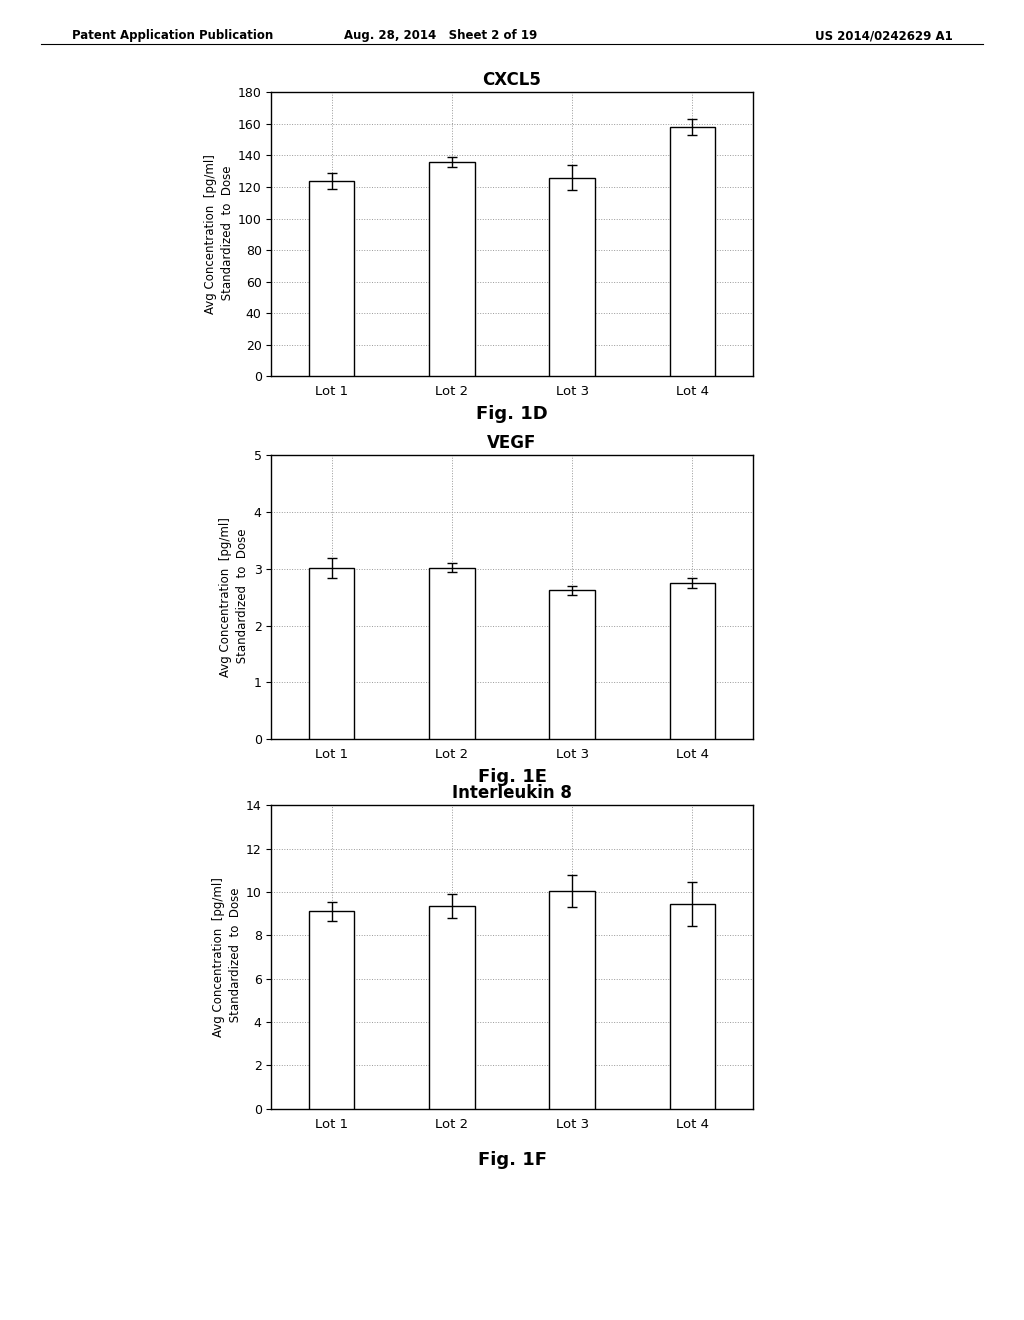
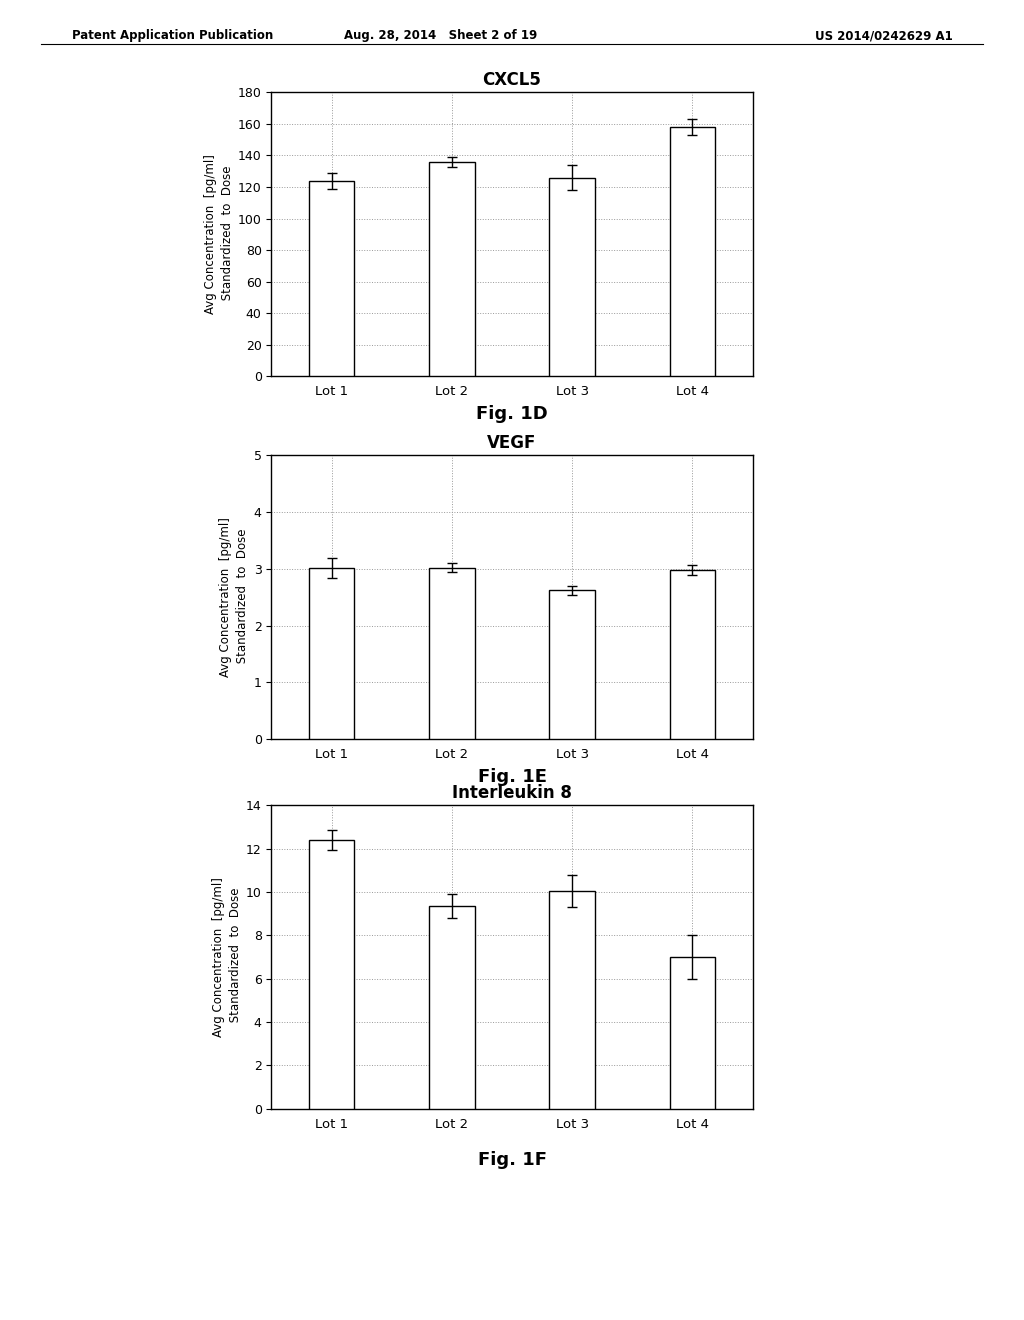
VEGF/Lot 4: 2.75 -> 2.98
Interleukin 8/Lot 1: 9.10 -> 12.40
Interleukin 8/Lot 4: 9.45 -> 7.00
